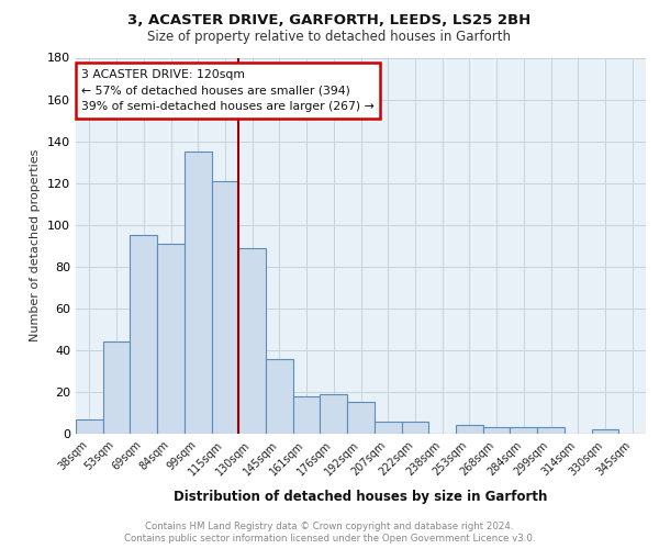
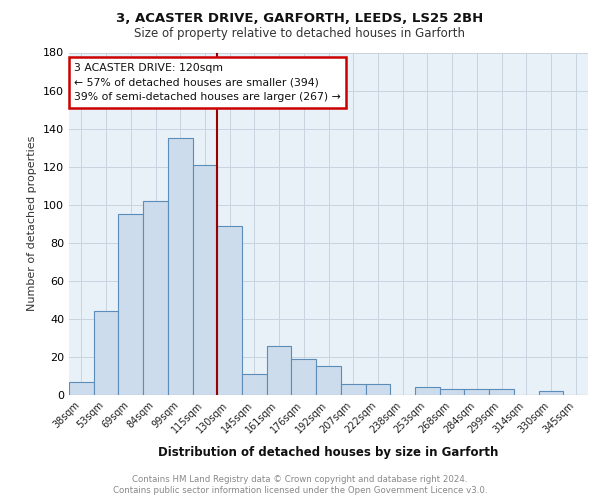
84sqm: 91 -> 102
145sqm: 36 -> 11
161sqm: 18 -> 26
